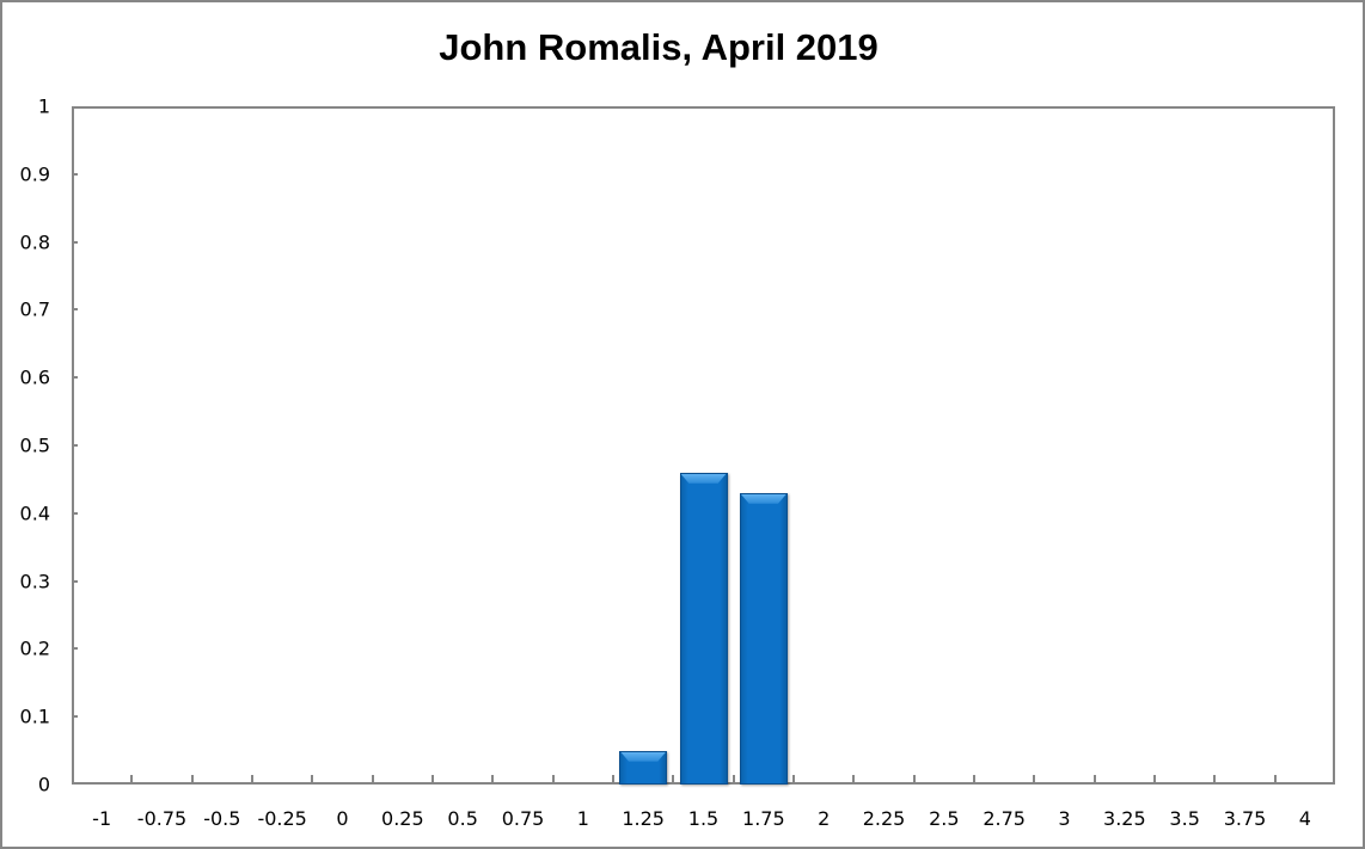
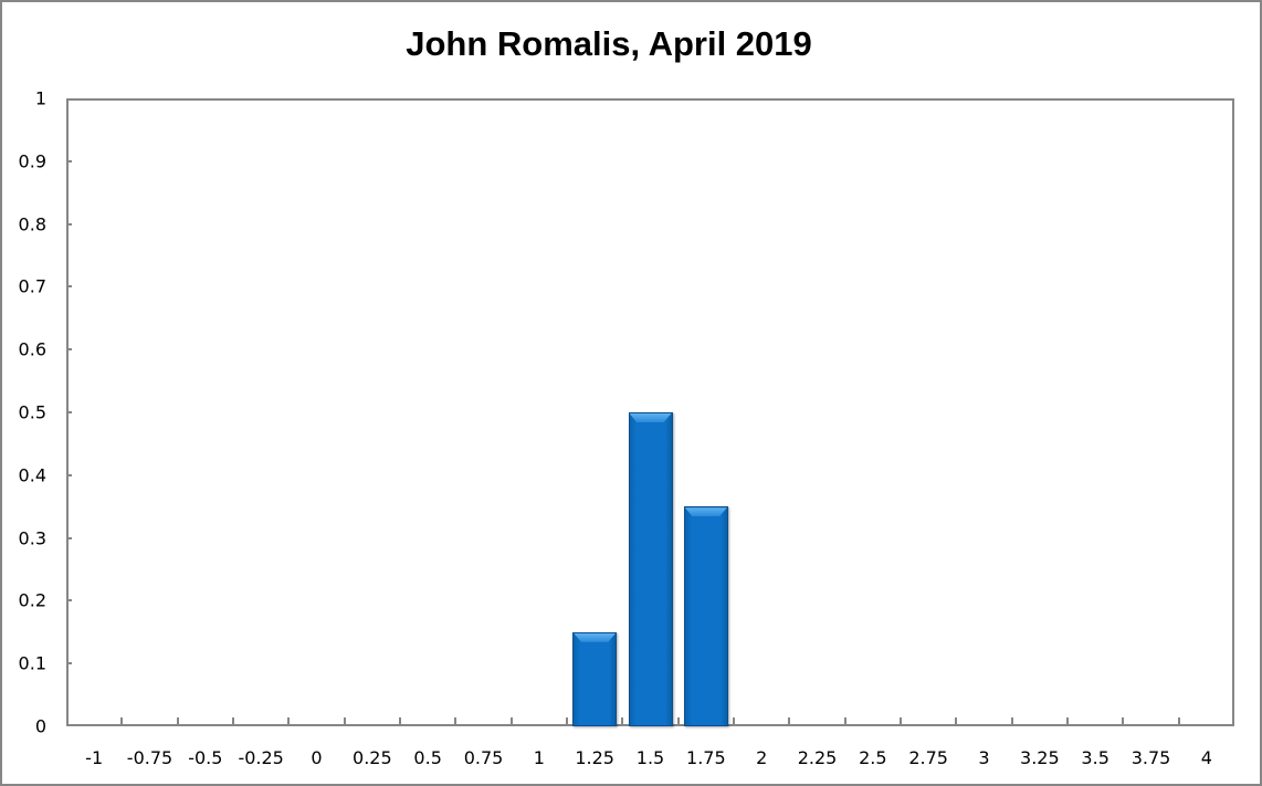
1.25: 0.05 -> 0.15
1.5: 0.46 -> 0.50
1.75: 0.43 -> 0.35
